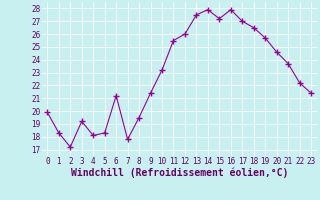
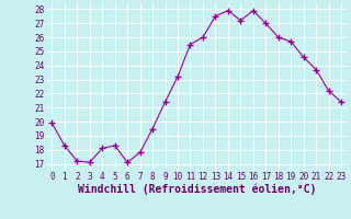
3: 19.2 -> 17.1
6: 21.2 -> 17.1
18: 26.5 -> 26.0
